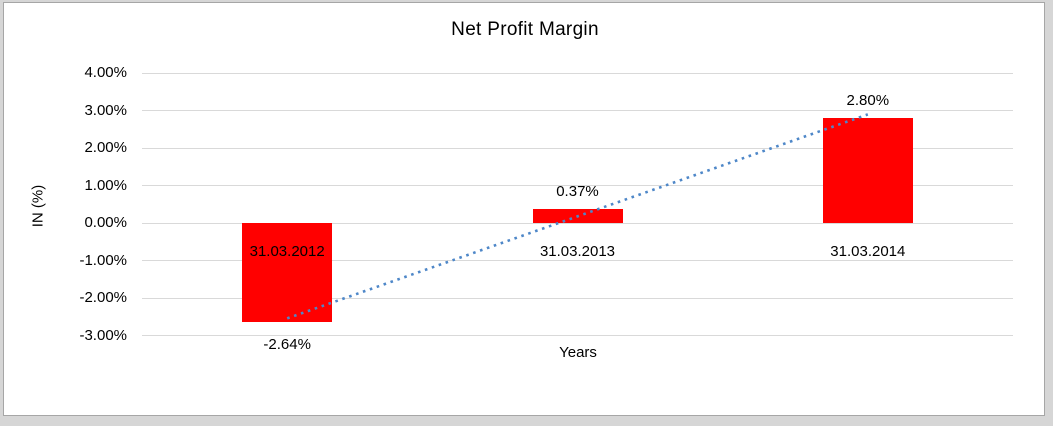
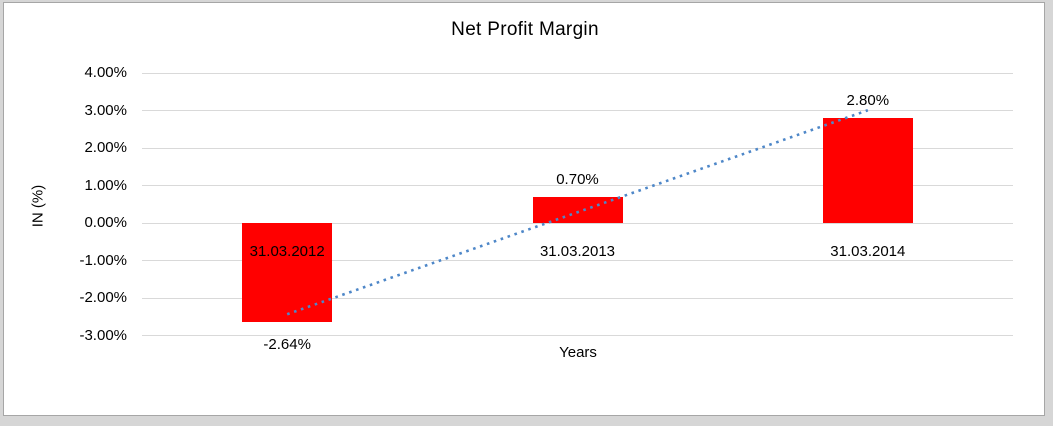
31.03.2013: 0.37% -> 0.70%
